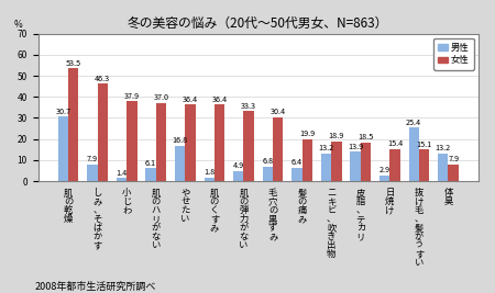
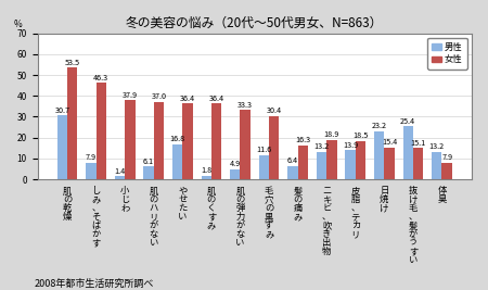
男性/毛 穴 の 黒 ず み: 6.8 -> 11.6
女性/髪 の 痛 み: 19.9 -> 16.3
男性/日 焼 け: 2.9 -> 23.2
